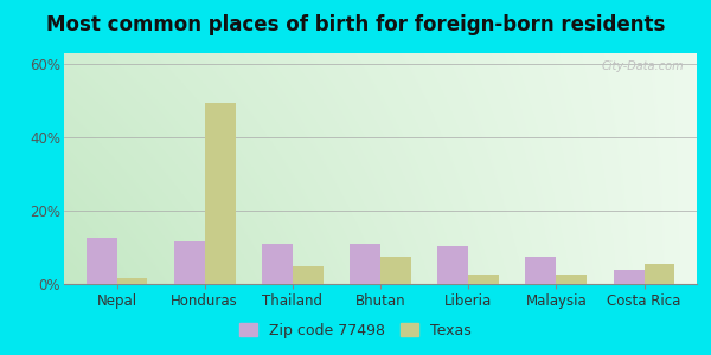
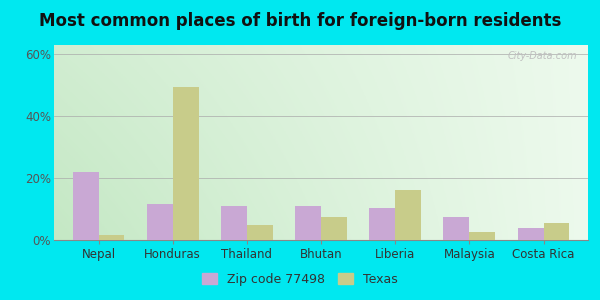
Zip code 77498/Nepal: 12.5% -> 22.0%
Texas/Liberia: 2.5% -> 16.0%
